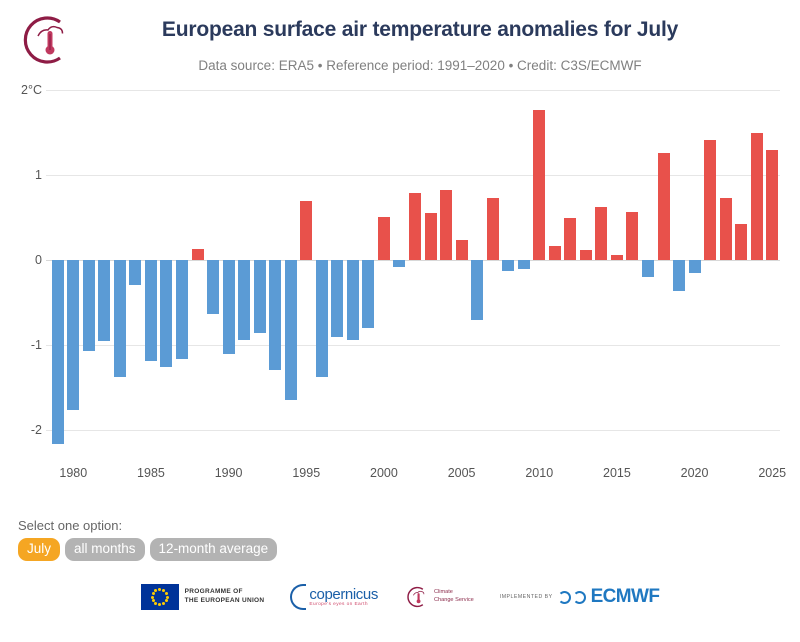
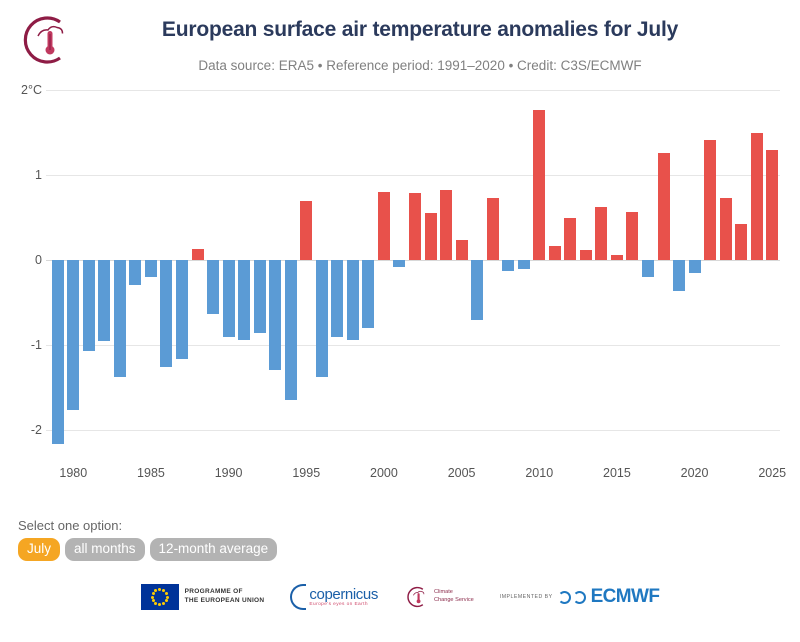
1985: -1.2 -> -0.2
1990: -1.1 -> -0.9
2000: 0.5 -> 0.8
